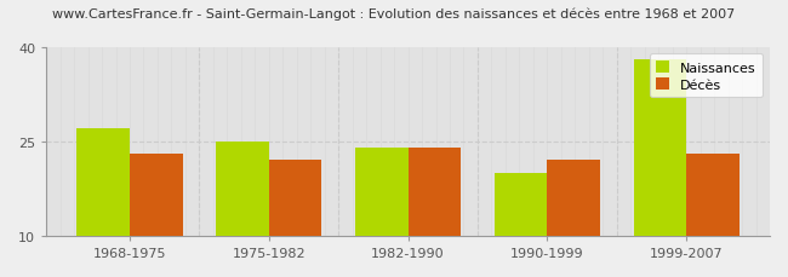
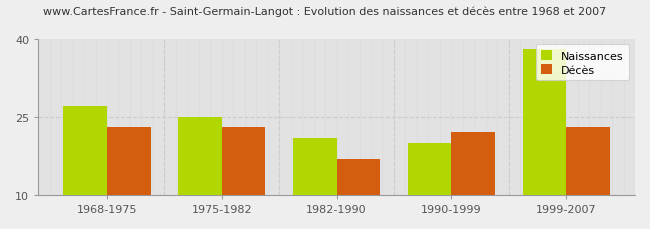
Décès/1975-1982: 22 -> 23
Naissances/1982-1990: 24 -> 21
Décès/1982-1990: 24 -> 17
